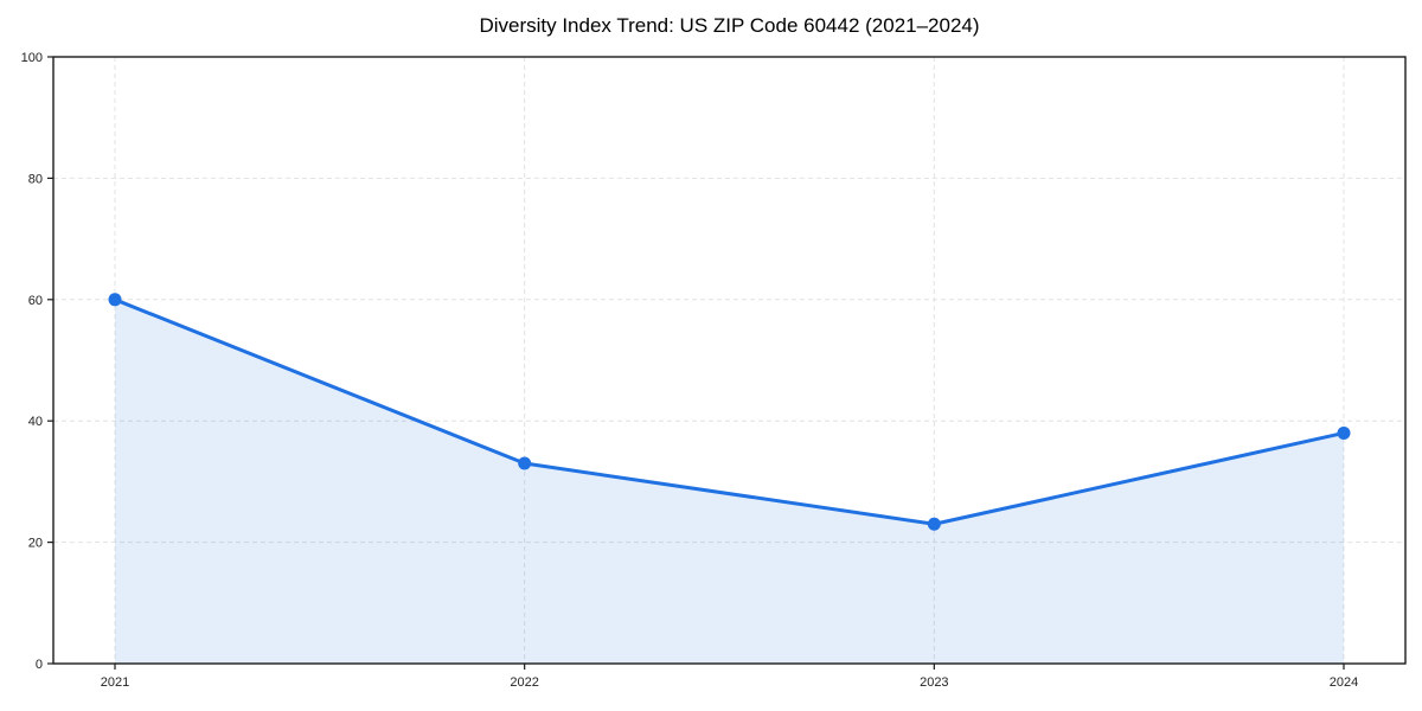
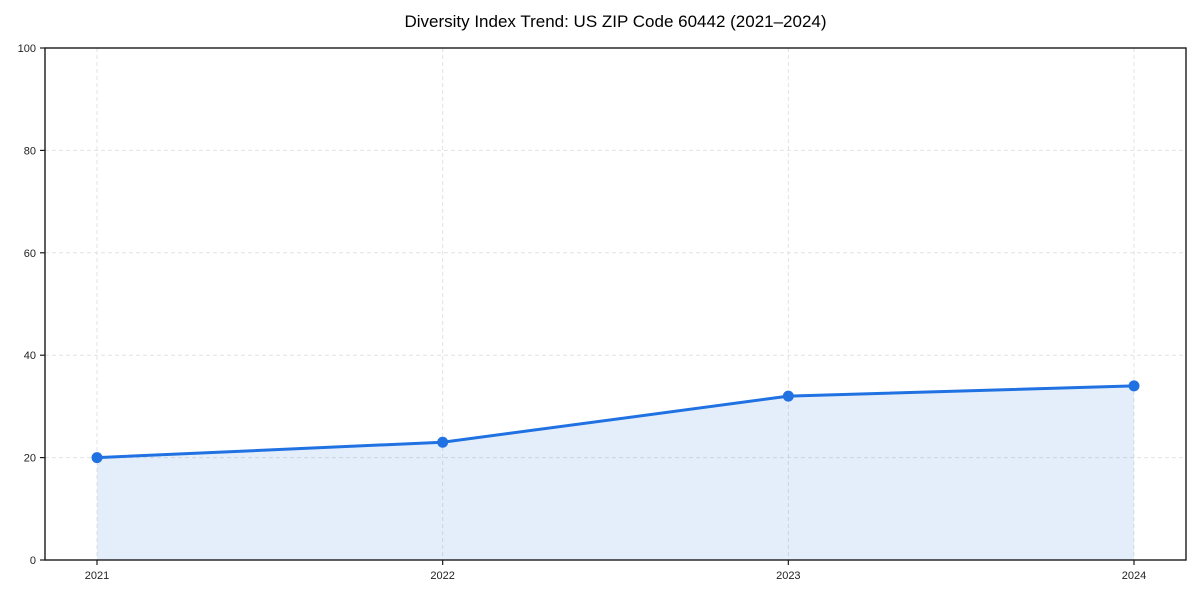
2021: 60 -> 20
2022: 33 -> 23
2023: 23 -> 32
2024: 38 -> 34
